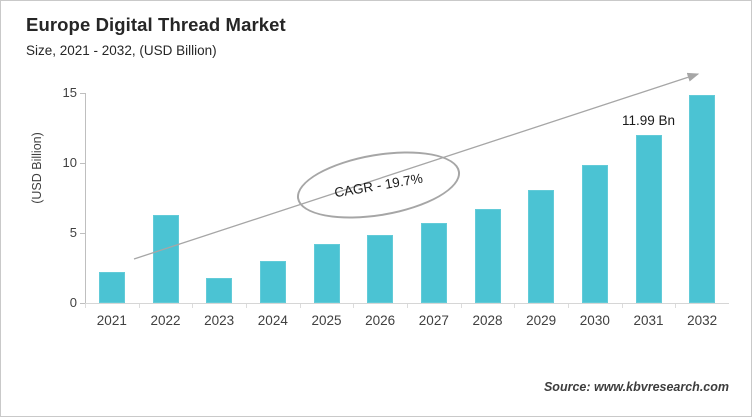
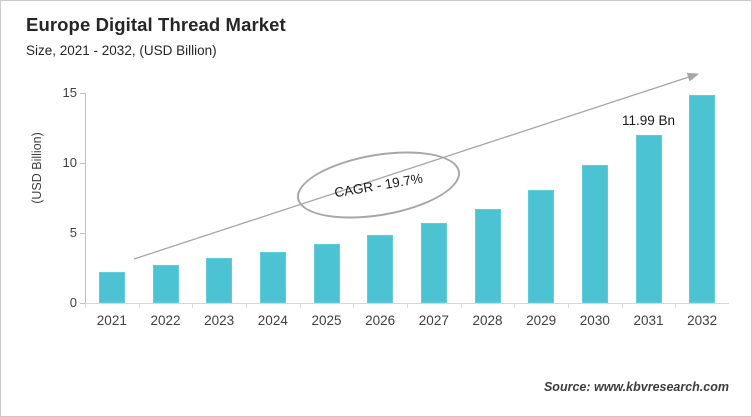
2022: 6.3 -> 2.8
2023: 1.8 -> 3.2
2024: 3.0 -> 3.6
